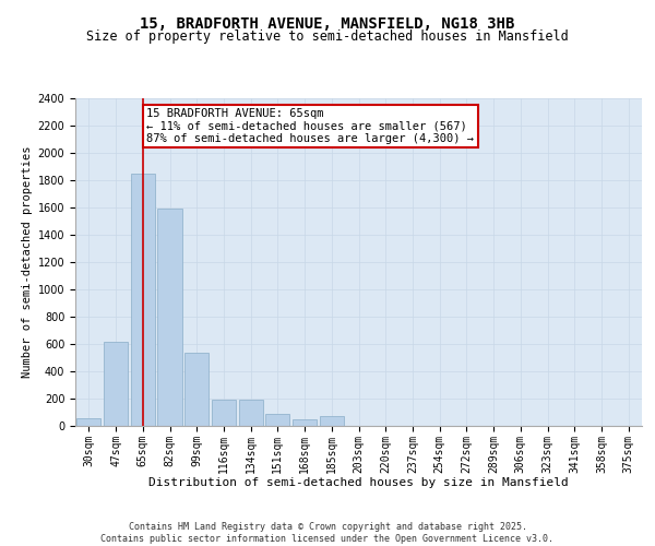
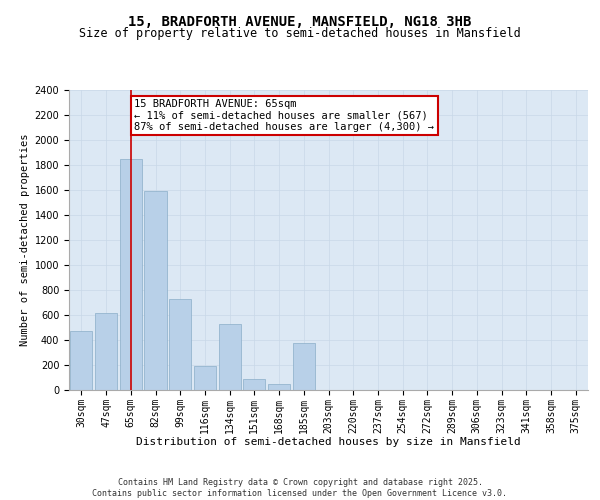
30sqm: 60 -> 470
99sqm: 540 -> 730
134sqm: 200 -> 530
185sqm: 70 -> 380
